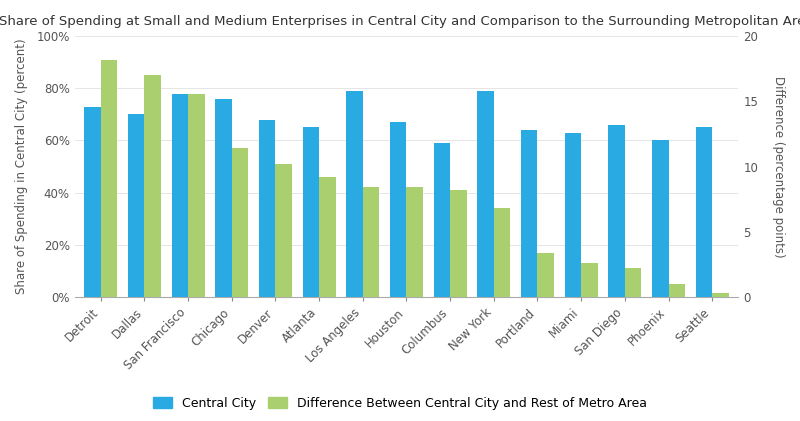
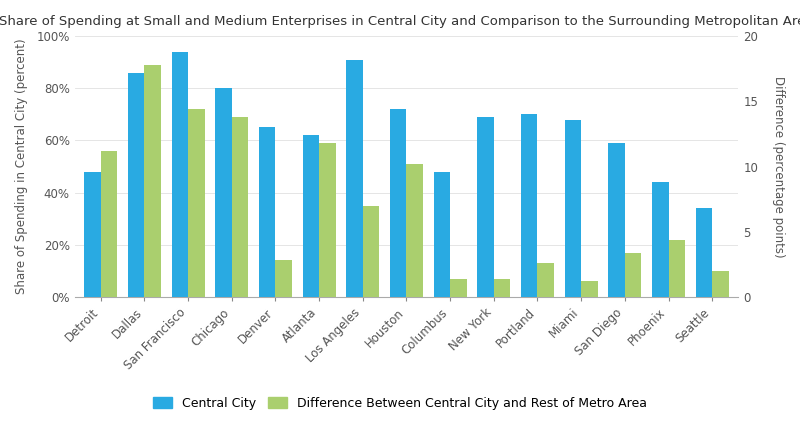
Central City/Detroit: 73% -> 48%
Difference Between Central City and Rest of Metro Area/Detroit: 91.0% -> 56.0%
Central City/Dallas: 70% -> 86%
Difference Between Central City and Rest of Metro Area/Dallas: 85.0% -> 89.0%
Central City/San Francisco: 78% -> 94%
Difference Between Central City and Rest of Metro Area/San Francisco: 78.0% -> 72.0%
Central City/Chicago: 76% -> 80%
Difference Between Central City and Rest of Metro Area/Chicago: 57.0% -> 69.0%
Central City/Denver: 68% -> 65%
Difference Between Central City and Rest of Metro Area/Denver: 51.0% -> 14.0%
Central City/Atlanta: 65% -> 62%
Difference Between Central City and Rest of Metro Area/Atlanta: 46.0% -> 59.0%
Central City/Los Angeles: 79% -> 91%
Difference Between Central City and Rest of Metro Area/Los Angeles: 42.0% -> 35.0%
Central City/Houston: 67% -> 72%
Difference Between Central City and Rest of Metro Area/Houston: 42.0% -> 51.0%
Central City/Columbus: 59% -> 48%
Difference Between Central City and Rest of Metro Area/Columbus: 41.0% -> 7.0%
Central City/New York: 79% -> 69%
Difference Between Central City and Rest of Metro Area/New York: 34.0% -> 7.0%
Central City/Portland: 64% -> 70%
Difference Between Central City and Rest of Metro Area/Portland: 17.0% -> 13.0%
Central City/Miami: 63% -> 68%
Difference Between Central City and Rest of Metro Area/Miami: 13.0% -> 6.0%
Central City/San Diego: 66% -> 59%
Difference Between Central City and Rest of Metro Area/San Diego: 11.0% -> 17.0%
Central City/Phoenix: 60% -> 44%
Difference Between Central City and Rest of Metro Area/Phoenix: 5.0% -> 22.0%
Central City/Seattle: 65% -> 34%
Difference Between Central City and Rest of Metro Area/Seattle: 1.5% -> 10.0%
